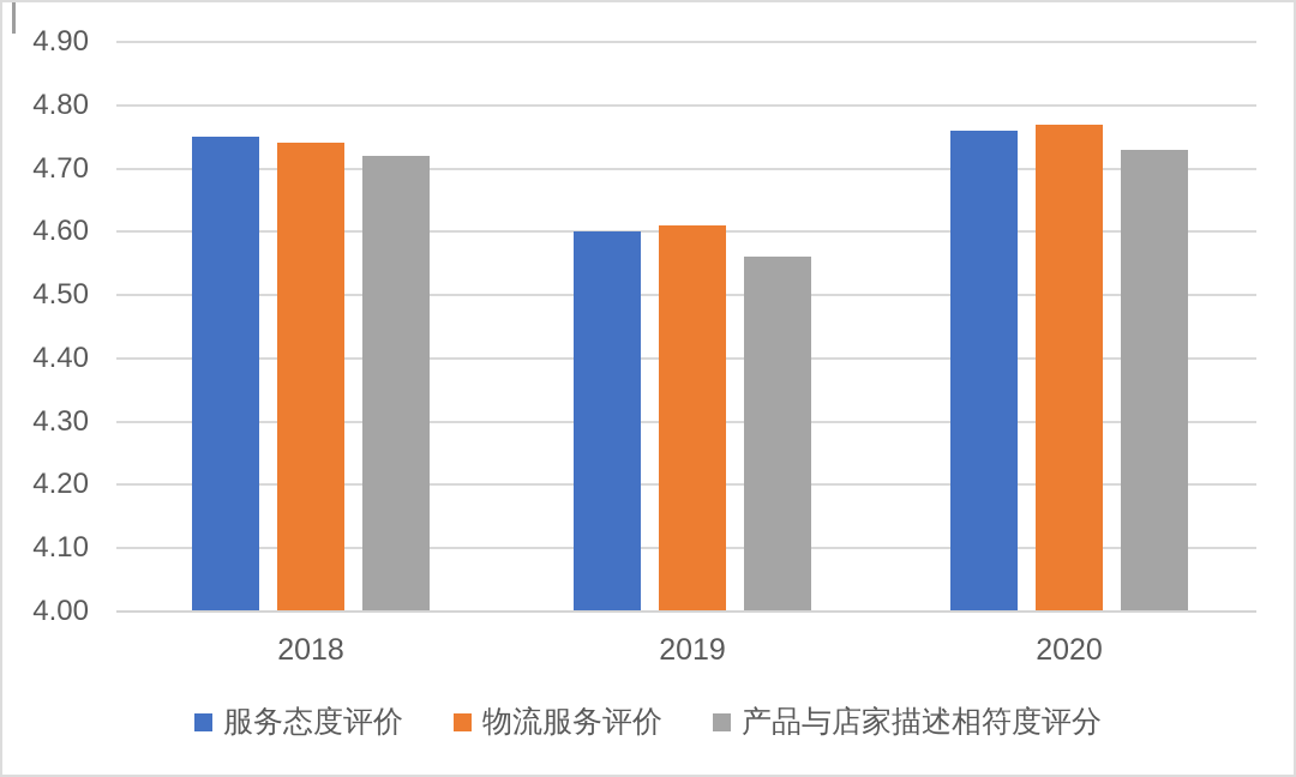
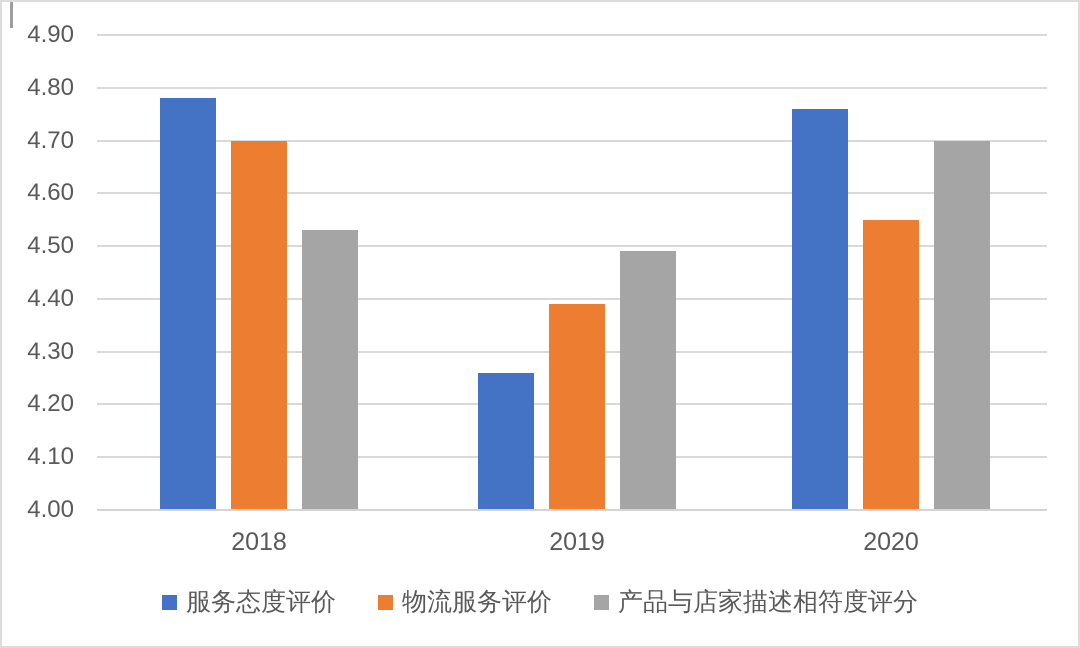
服务态度评价/2018: 4.75 -> 4.78
物流服务评价/2018: 4.74 -> 4.70
产品与店家描述相符度评分/2018: 4.72 -> 4.53
服务态度评价/2019: 4.60 -> 4.26
物流服务评价/2019: 4.61 -> 4.39
产品与店家描述相符度评分/2019: 4.56 -> 4.49
物流服务评价/2020: 4.77 -> 4.55
产品与店家描述相符度评分/2020: 4.73 -> 4.70
